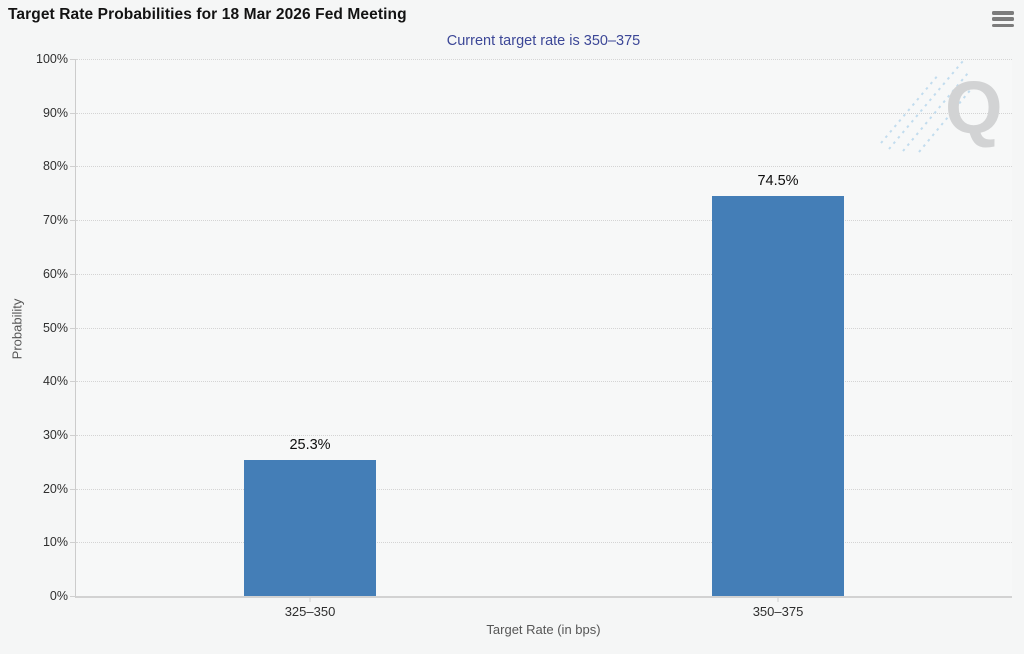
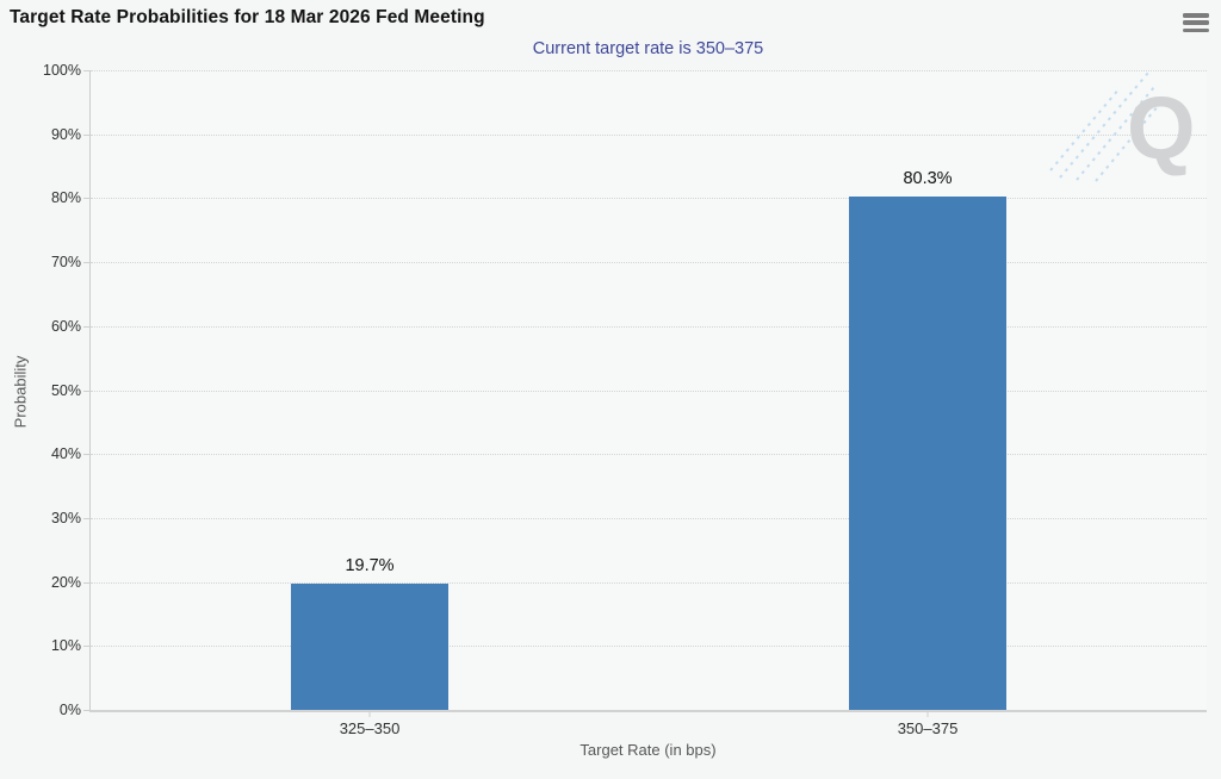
325–350: 25.3% -> 19.7%
350–375: 74.5% -> 80.3%
